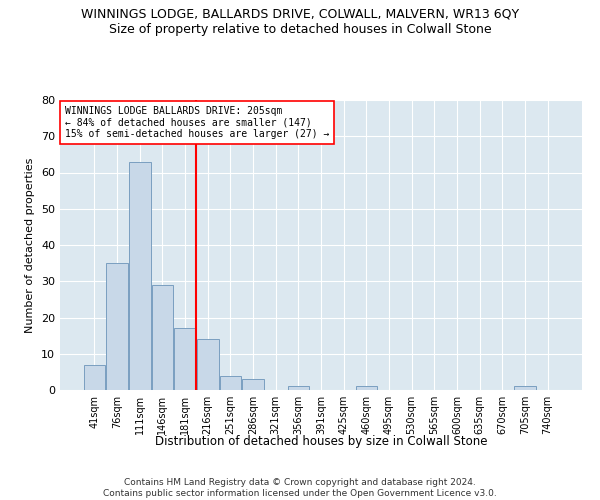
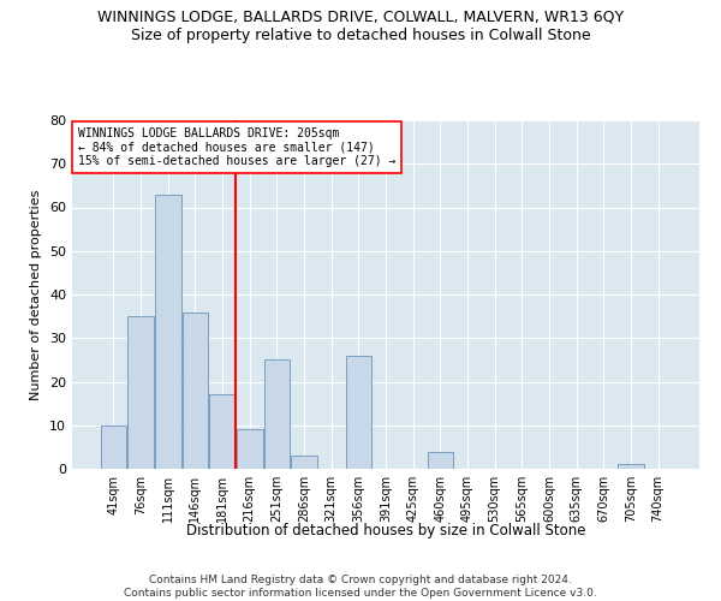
41sqm: 7 -> 10
146sqm: 29 -> 36
216sqm: 14 -> 9
251sqm: 4 -> 25
356sqm: 1 -> 26
460sqm: 1 -> 4
